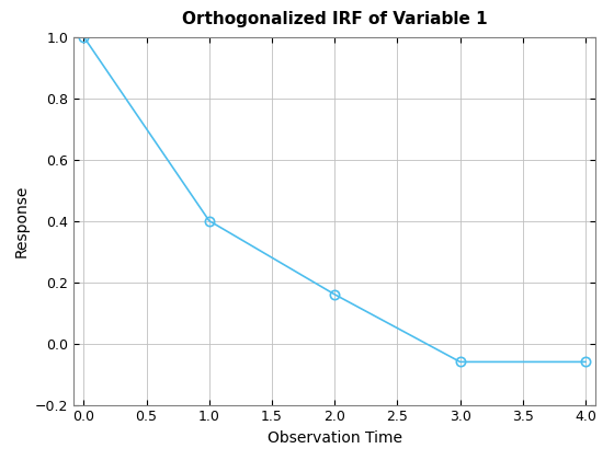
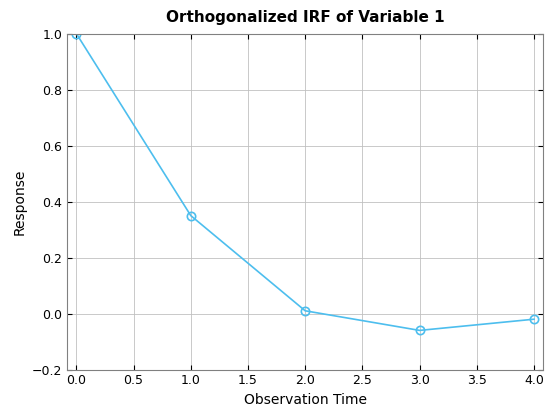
1.0: 0.40 -> 0.35
2.0: 0.16 -> 0.01
4.0: -0.06 -> -0.02
